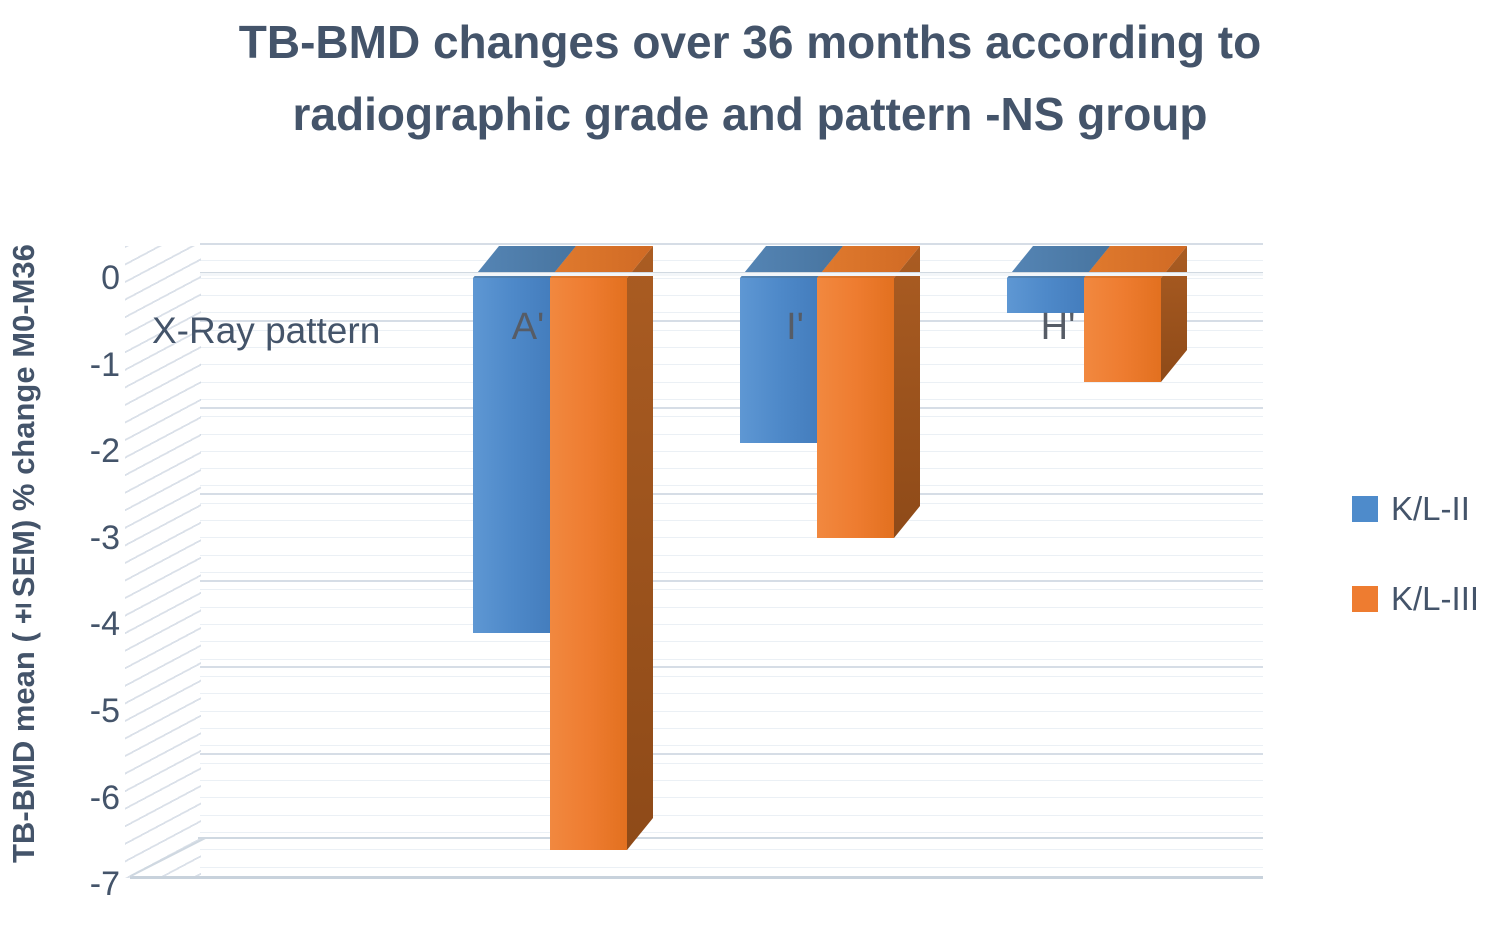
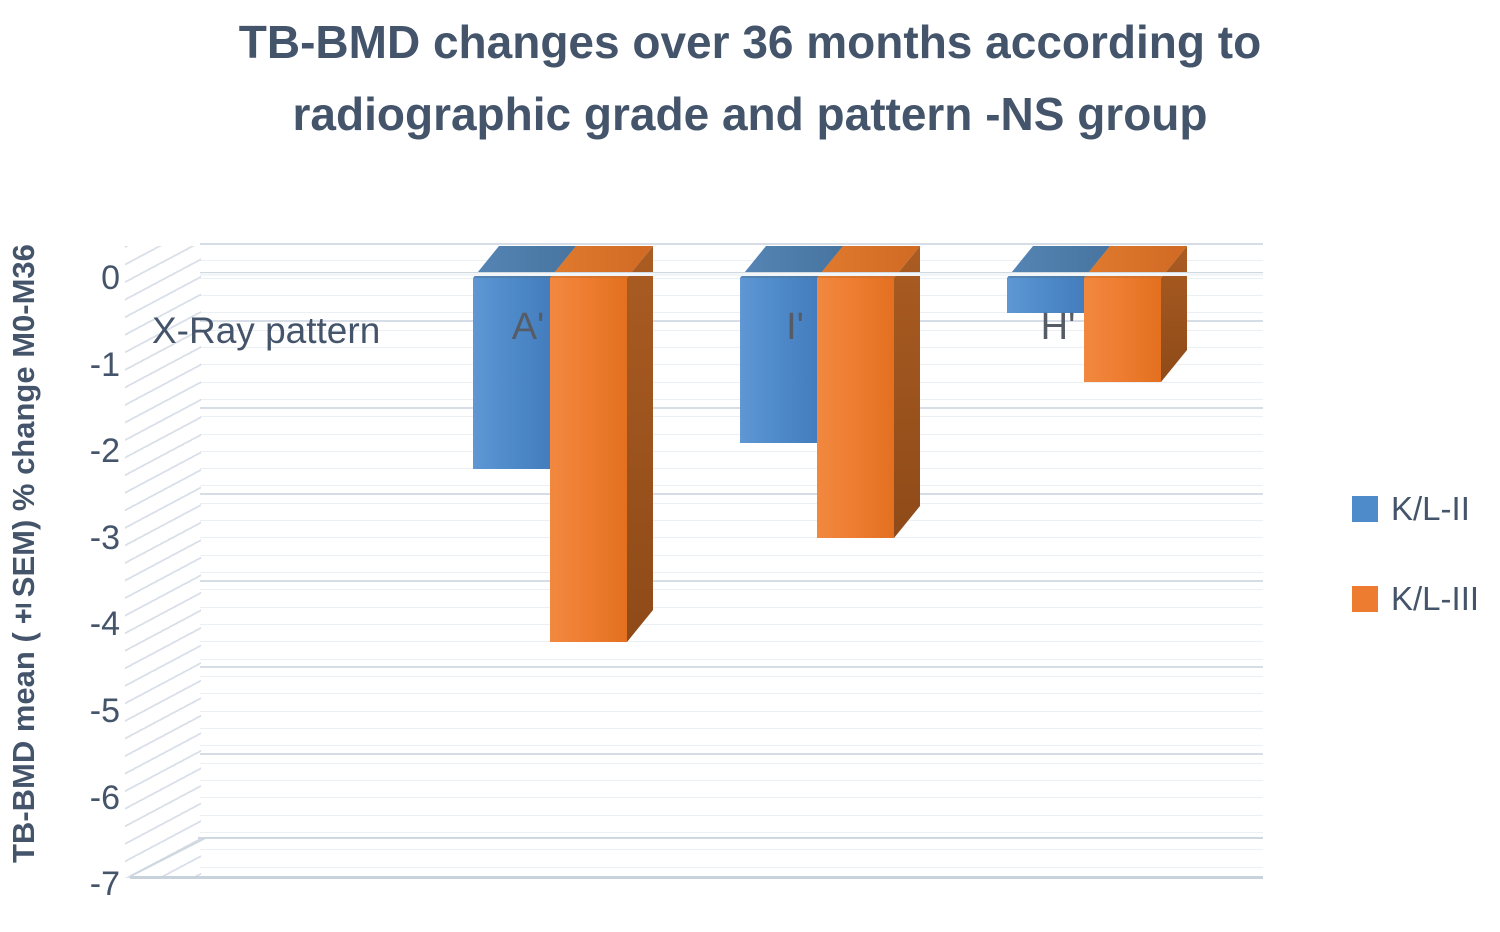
K/L-II/A': -4.1 -> -2.2
K/L-III/A': -6.6 -> -4.2
